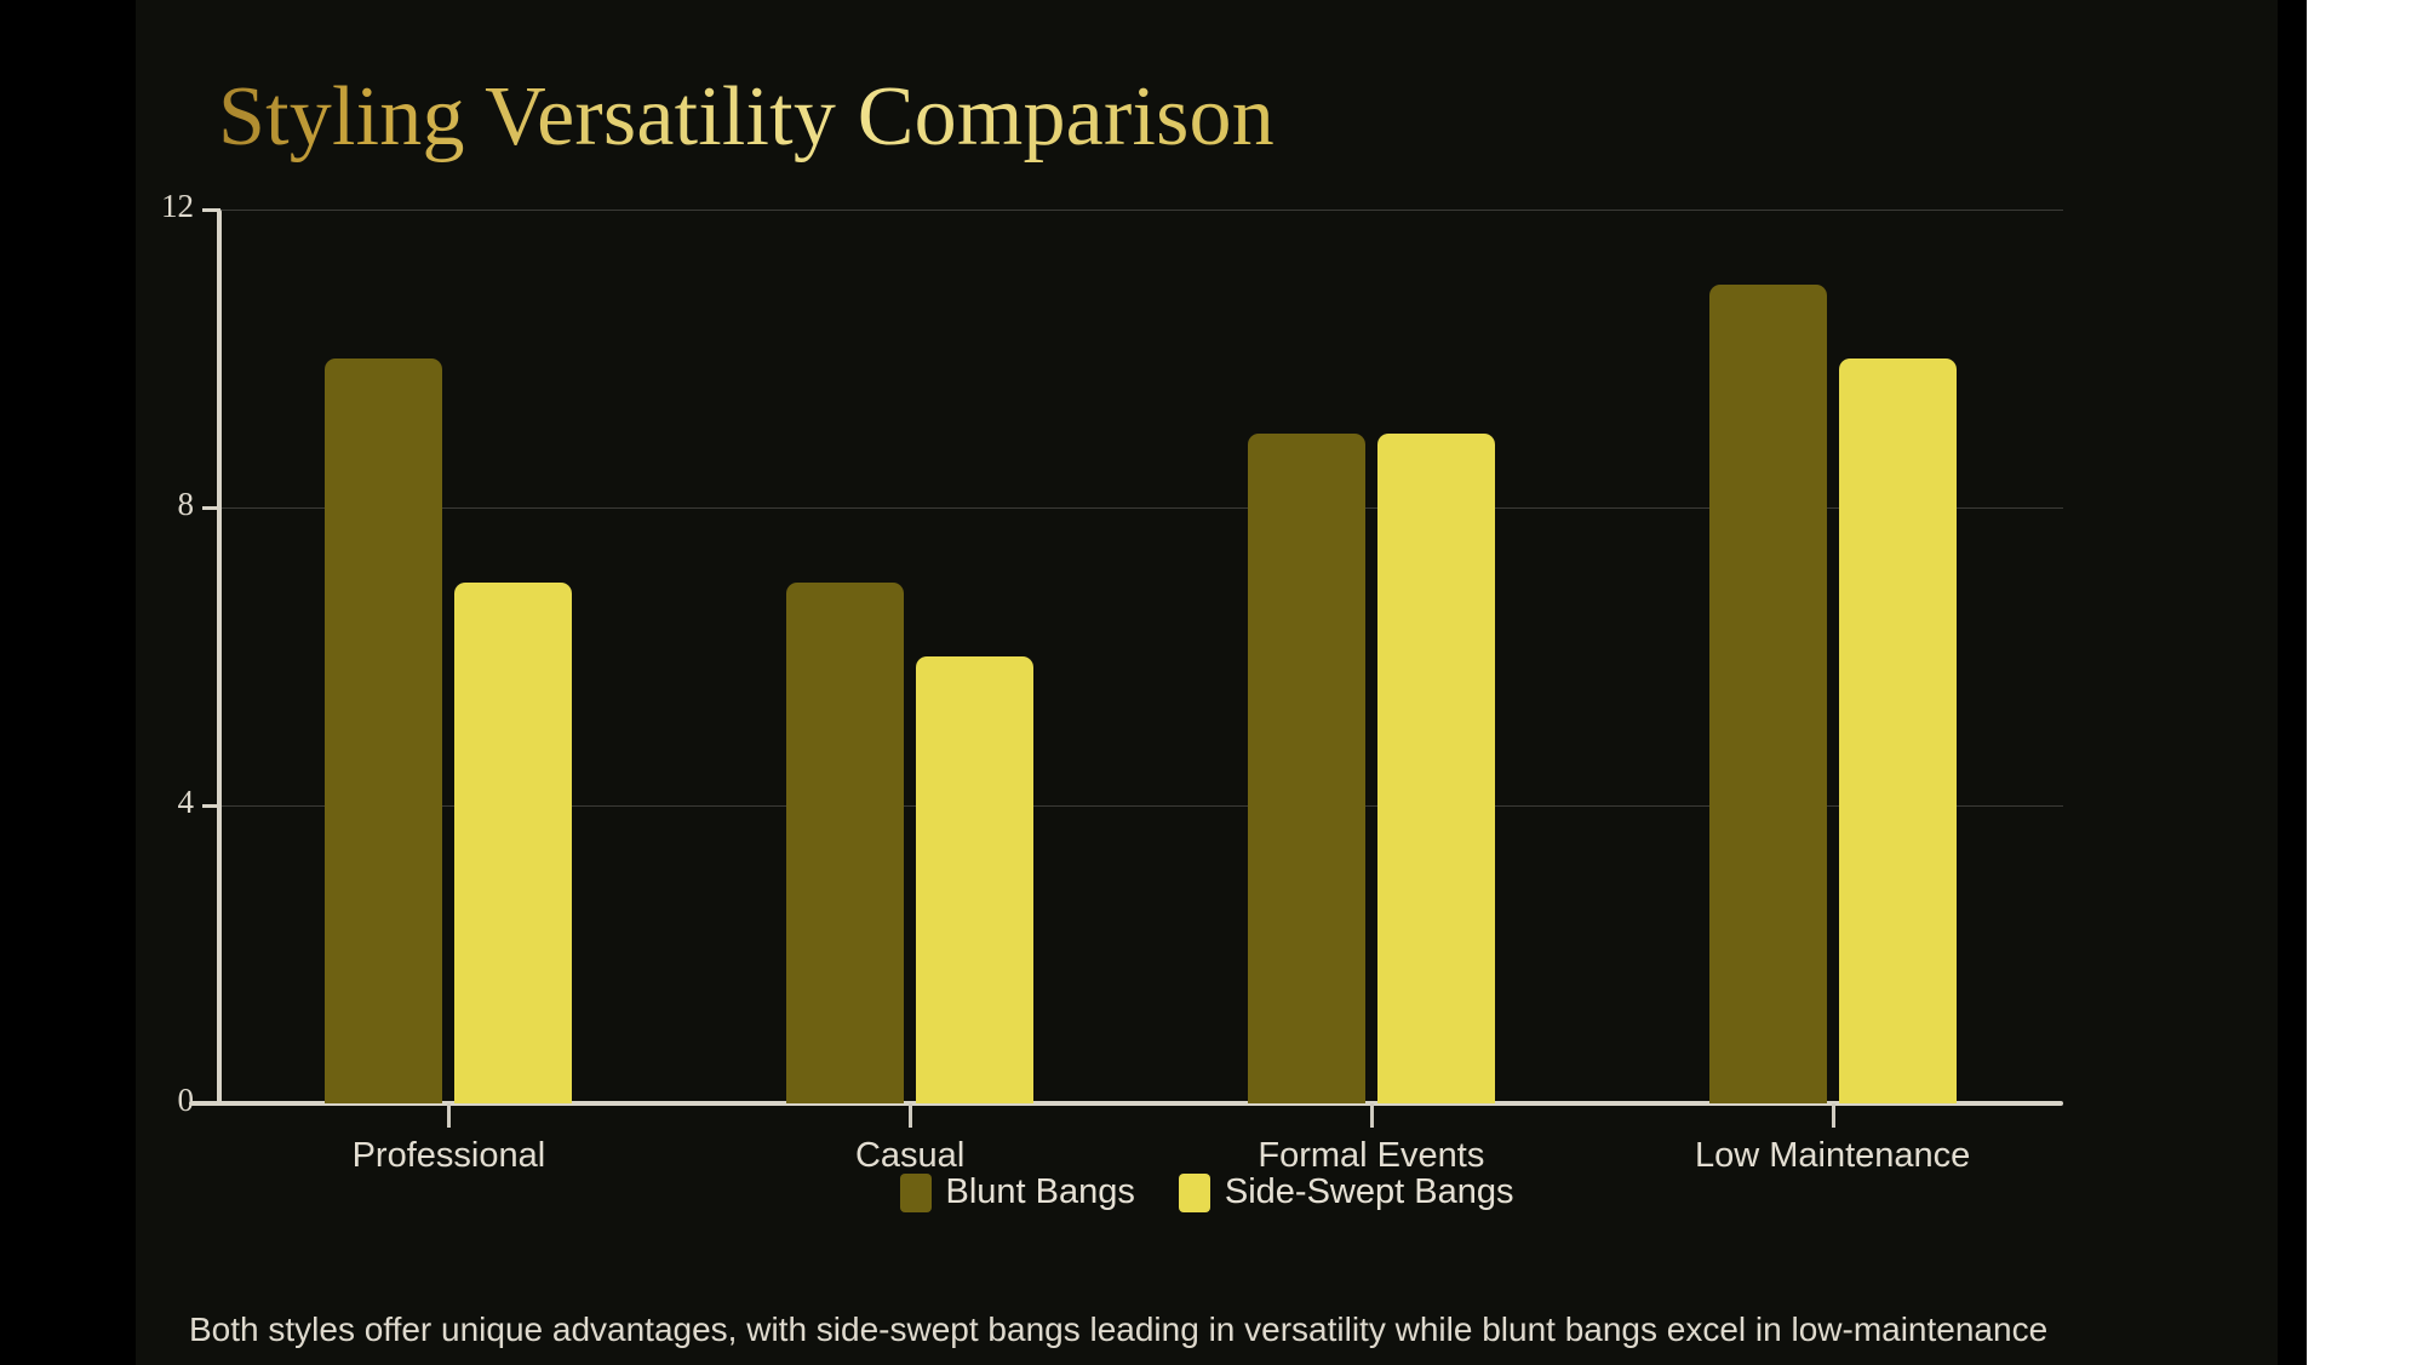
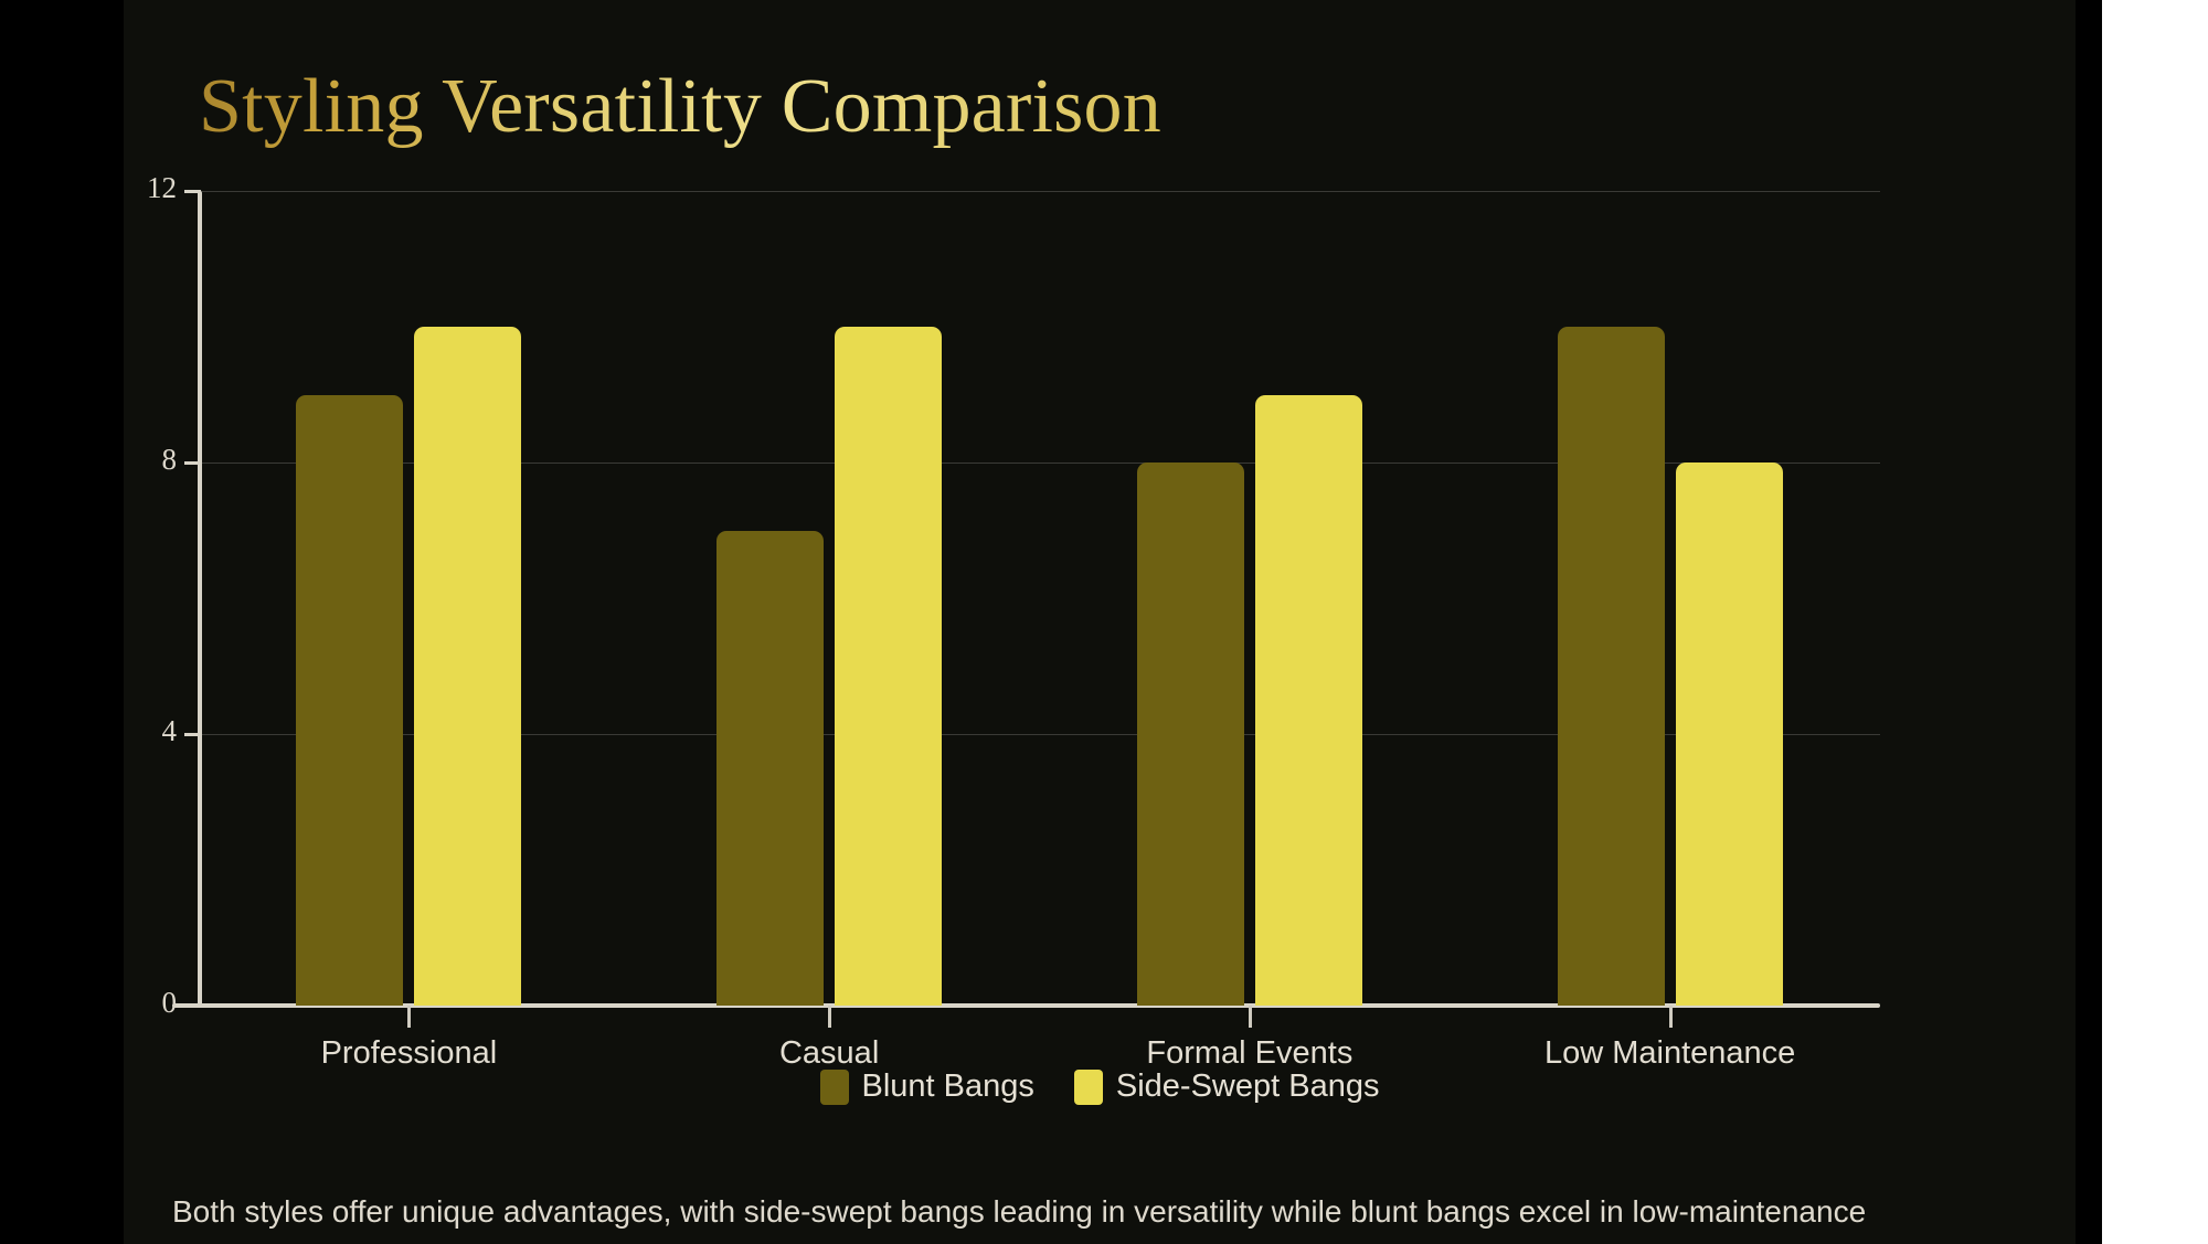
Blunt Bangs/Professional: 10 -> 9
Side-Swept Bangs/Professional: 7 -> 10
Side-Swept Bangs/Casual: 6 -> 10
Blunt Bangs/Formal Events: 9 -> 8
Blunt Bangs/Low Maintenance: 11 -> 10
Side-Swept Bangs/Low Maintenance: 10 -> 8
